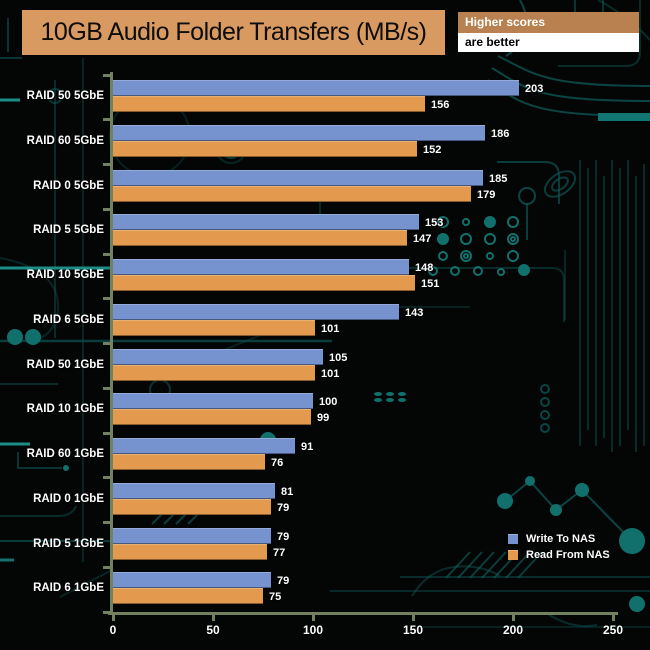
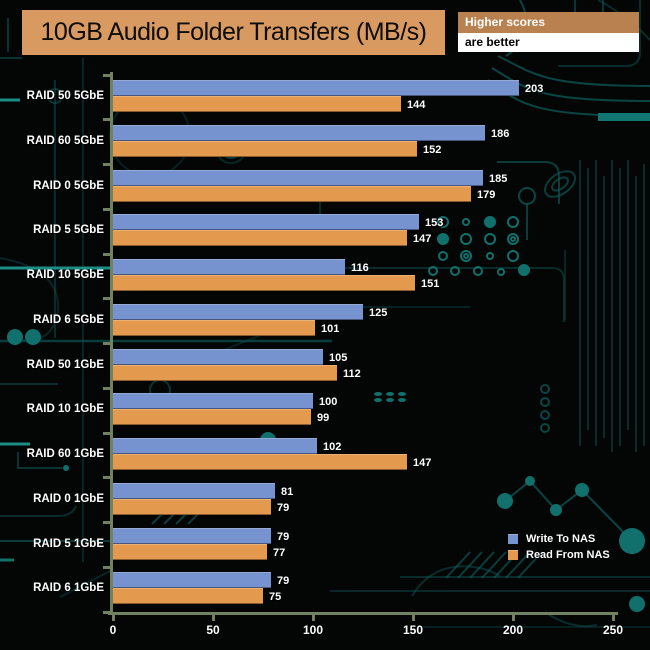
Read From NAS/RAID 50 5GbE: 156 -> 144
Write To NAS/RAID 10 5GbE: 148 -> 116
Write To NAS/RAID 6 5GbE: 143 -> 125
Read From NAS/RAID 50 1GbE: 101 -> 112
Write To NAS/RAID 60 1GbE: 91 -> 102
Read From NAS/RAID 60 1GbE: 76 -> 147
